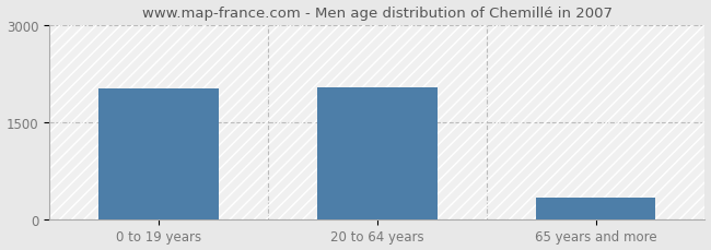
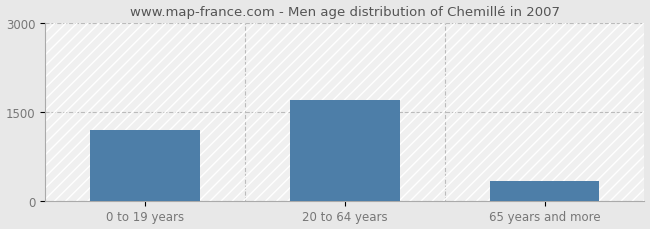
0 to 19 years: 2020 -> 1200
20 to 64 years: 2040 -> 1700
